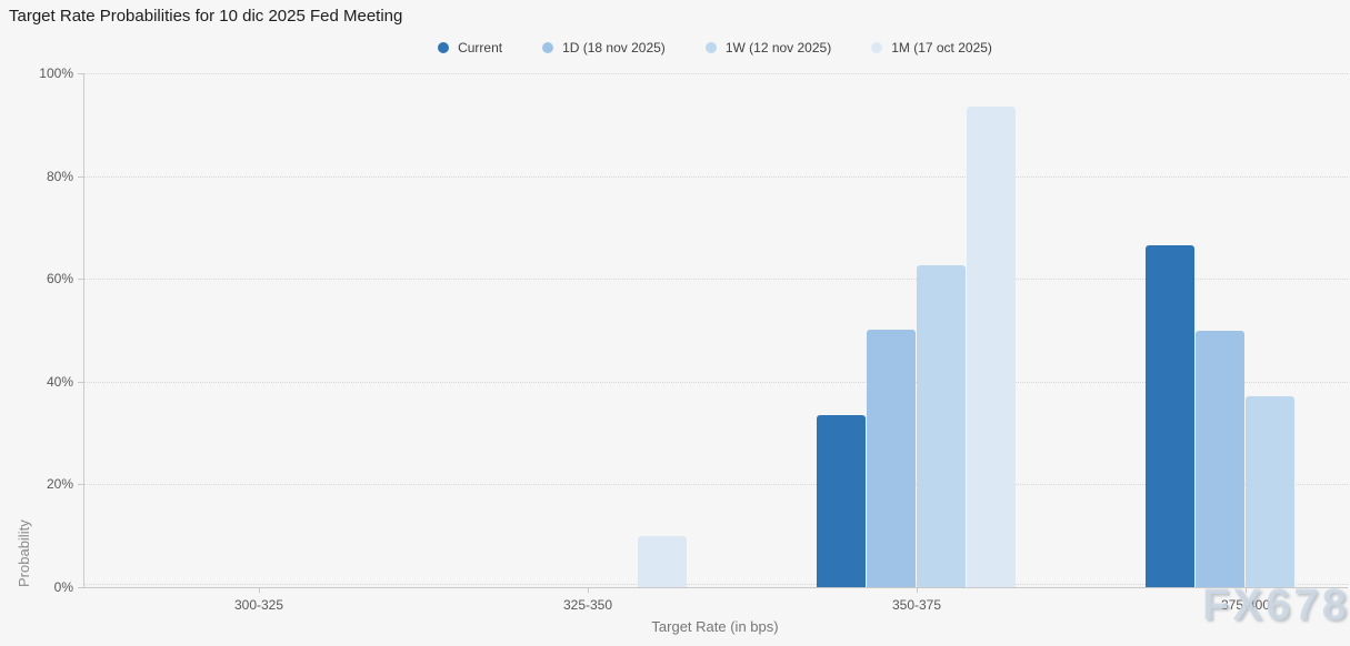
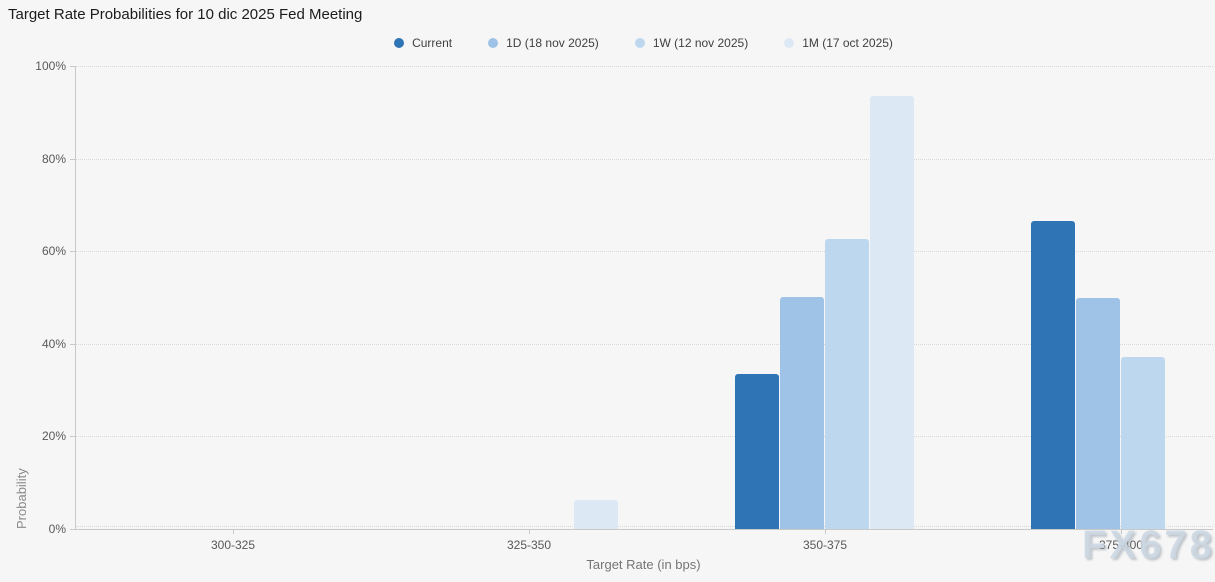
1M (17 oct 2025)/325-350: 10% -> 6%
